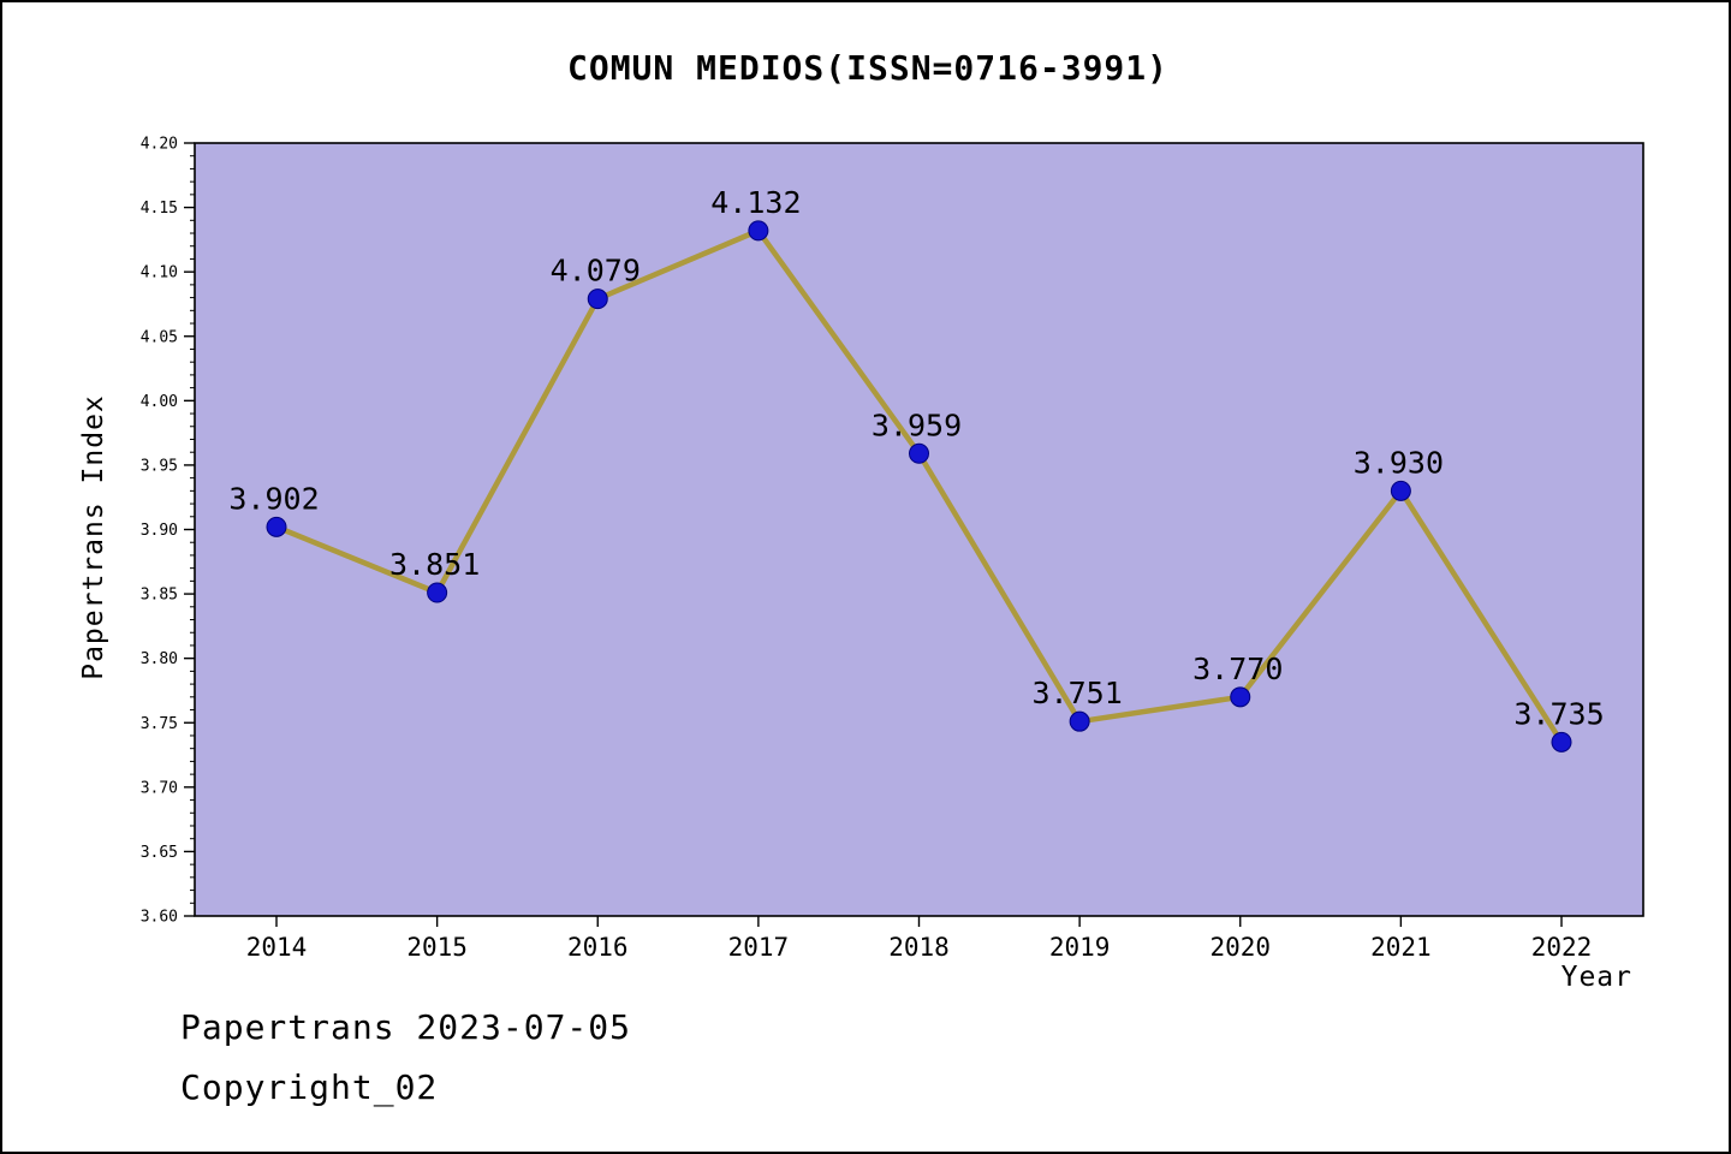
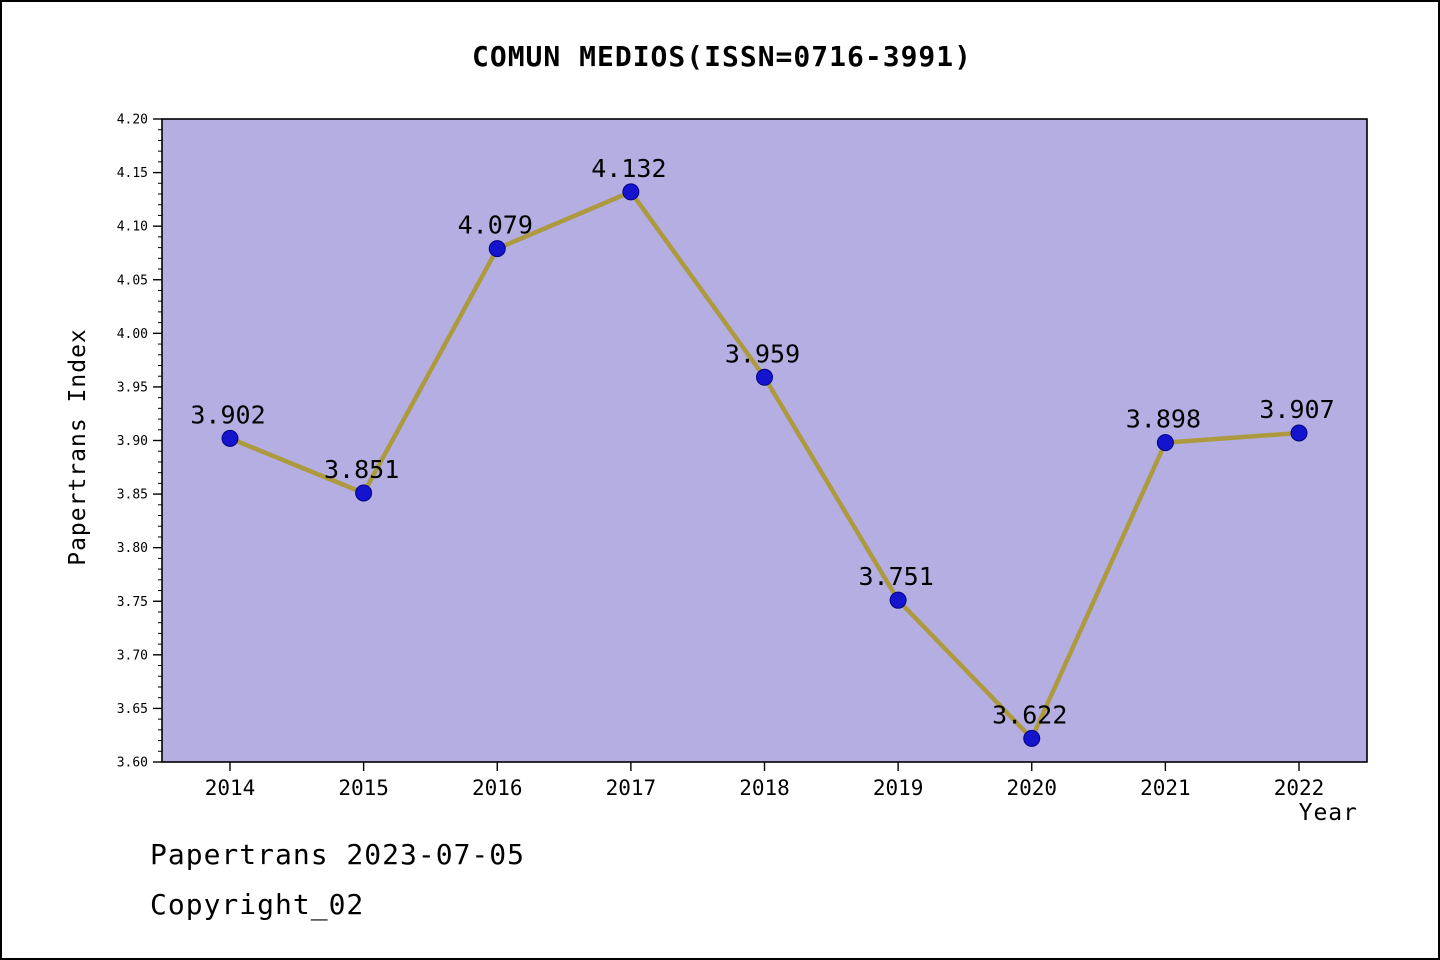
2020: 3.770 -> 3.622
2021: 3.930 -> 3.898
2022: 3.735 -> 3.907
